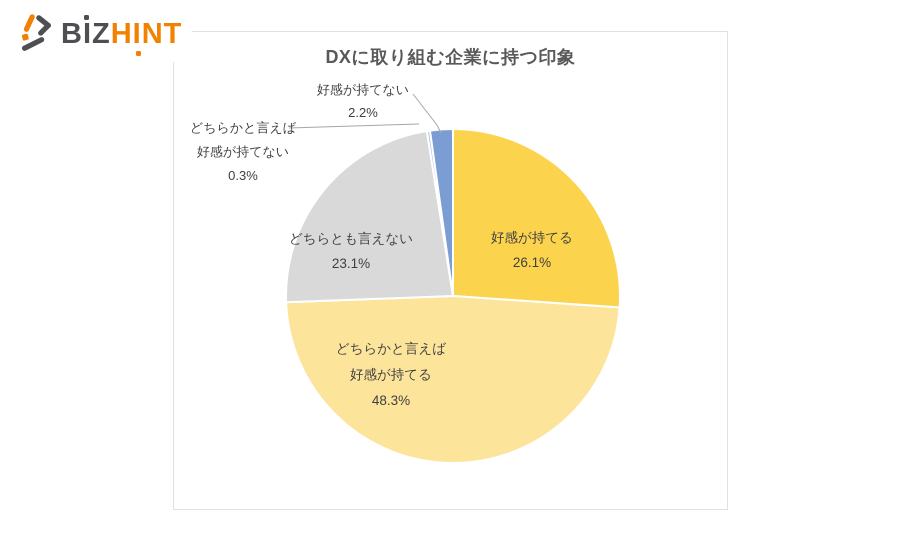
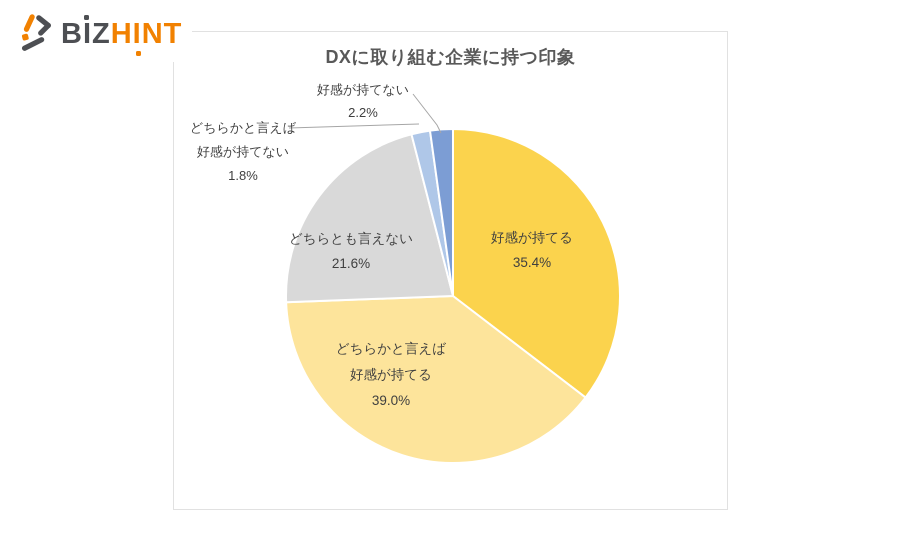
好感が持てる: 26.1% -> 35.4%
どちらかと言えば好感が持てる: 48.3% -> 39.0%
どちらとも言えない: 23.1% -> 21.6%
どちらかと言えば好感が持てない: 0.3% -> 1.8%
